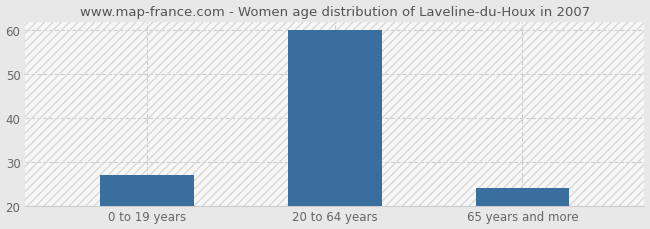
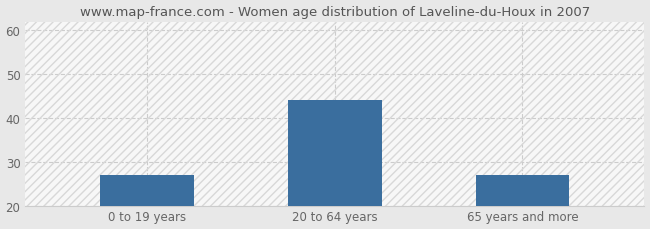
20 to 64 years: 60 -> 44
65 years and more: 24 -> 27
